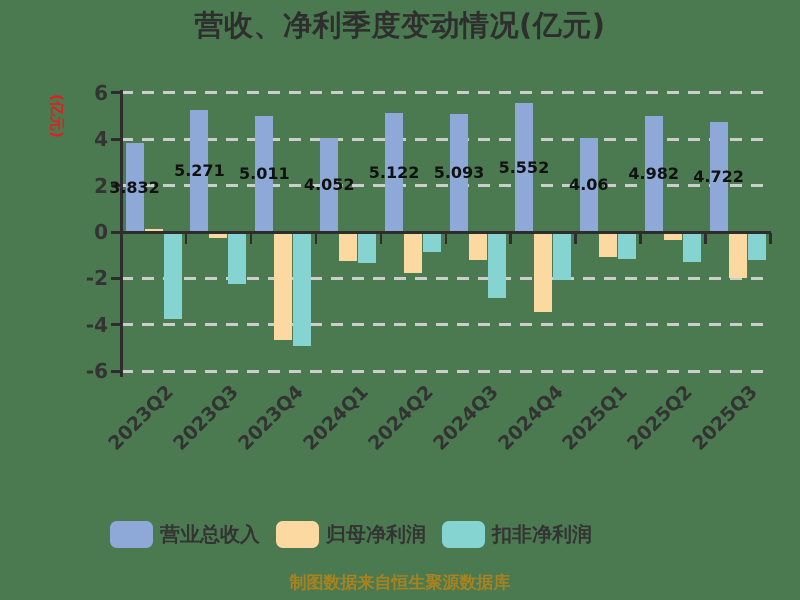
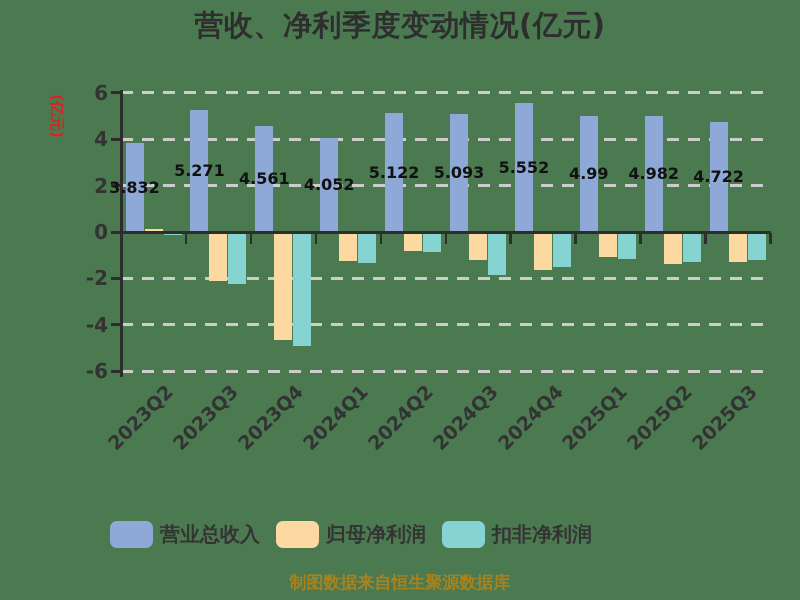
扣非净利润/2023Q2: -3.7 -> -0.1
归母净利润/2023Q3: -0.2 -> -2.1
营业总收入/2023Q4: 5.011 -> 4.561
归母净利润/2024Q2: -1.7 -> -0.8
扣非净利润/2024Q3: -2.8 -> -1.8
归母净利润/2024Q4: -3.4 -> -1.6
扣非净利润/2024Q4: -2.0 -> -1.4
营业总收入/2025Q1: 4.06 -> 4.99
归母净利润/2025Q2: -0.3 -> -1.3
归母净利润/2025Q3: -1.9 -> -1.2
